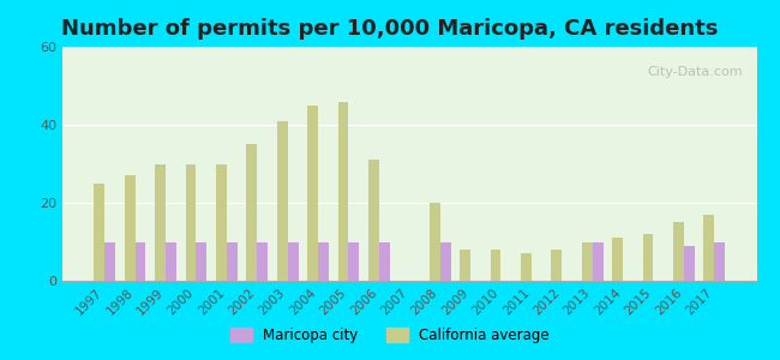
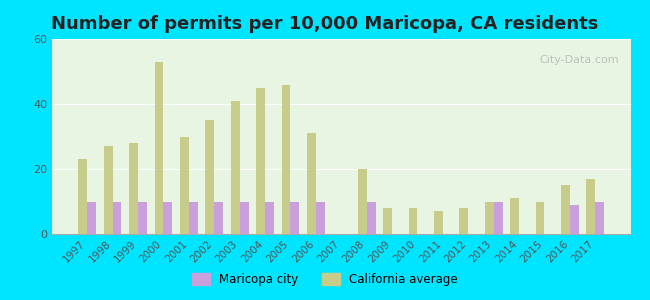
California average/1997: 25 -> 23
California average/1999: 30 -> 28
California average/2000: 30 -> 53
California average/2015: 12 -> 10
